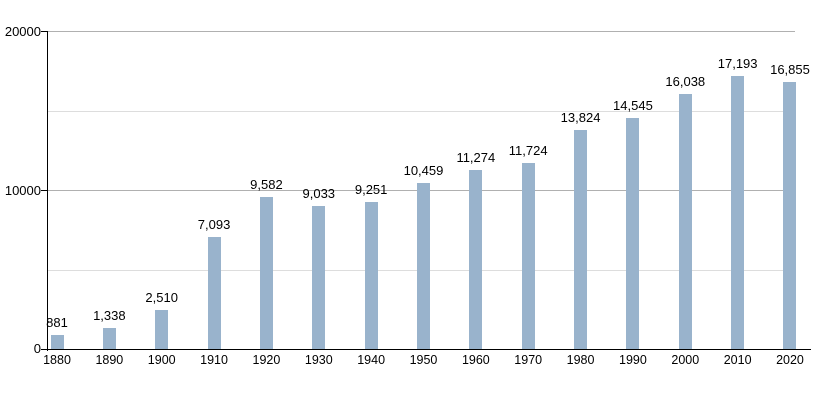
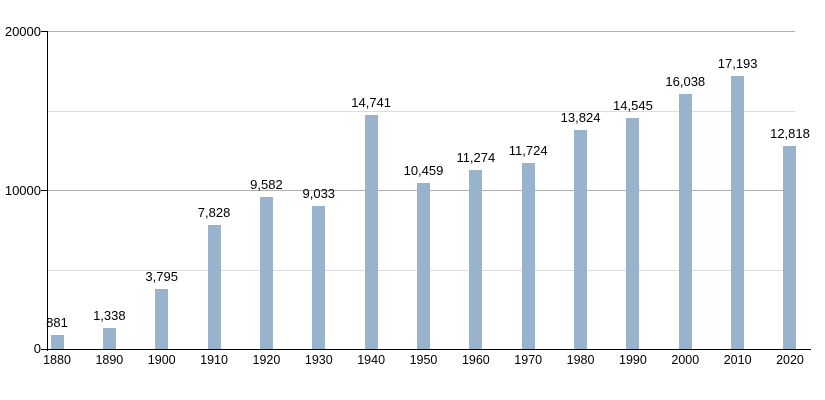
1900: 2,510 -> 3,795
1910: 7,093 -> 7,828
1940: 9,251 -> 14,741
2020: 16,855 -> 12,818
